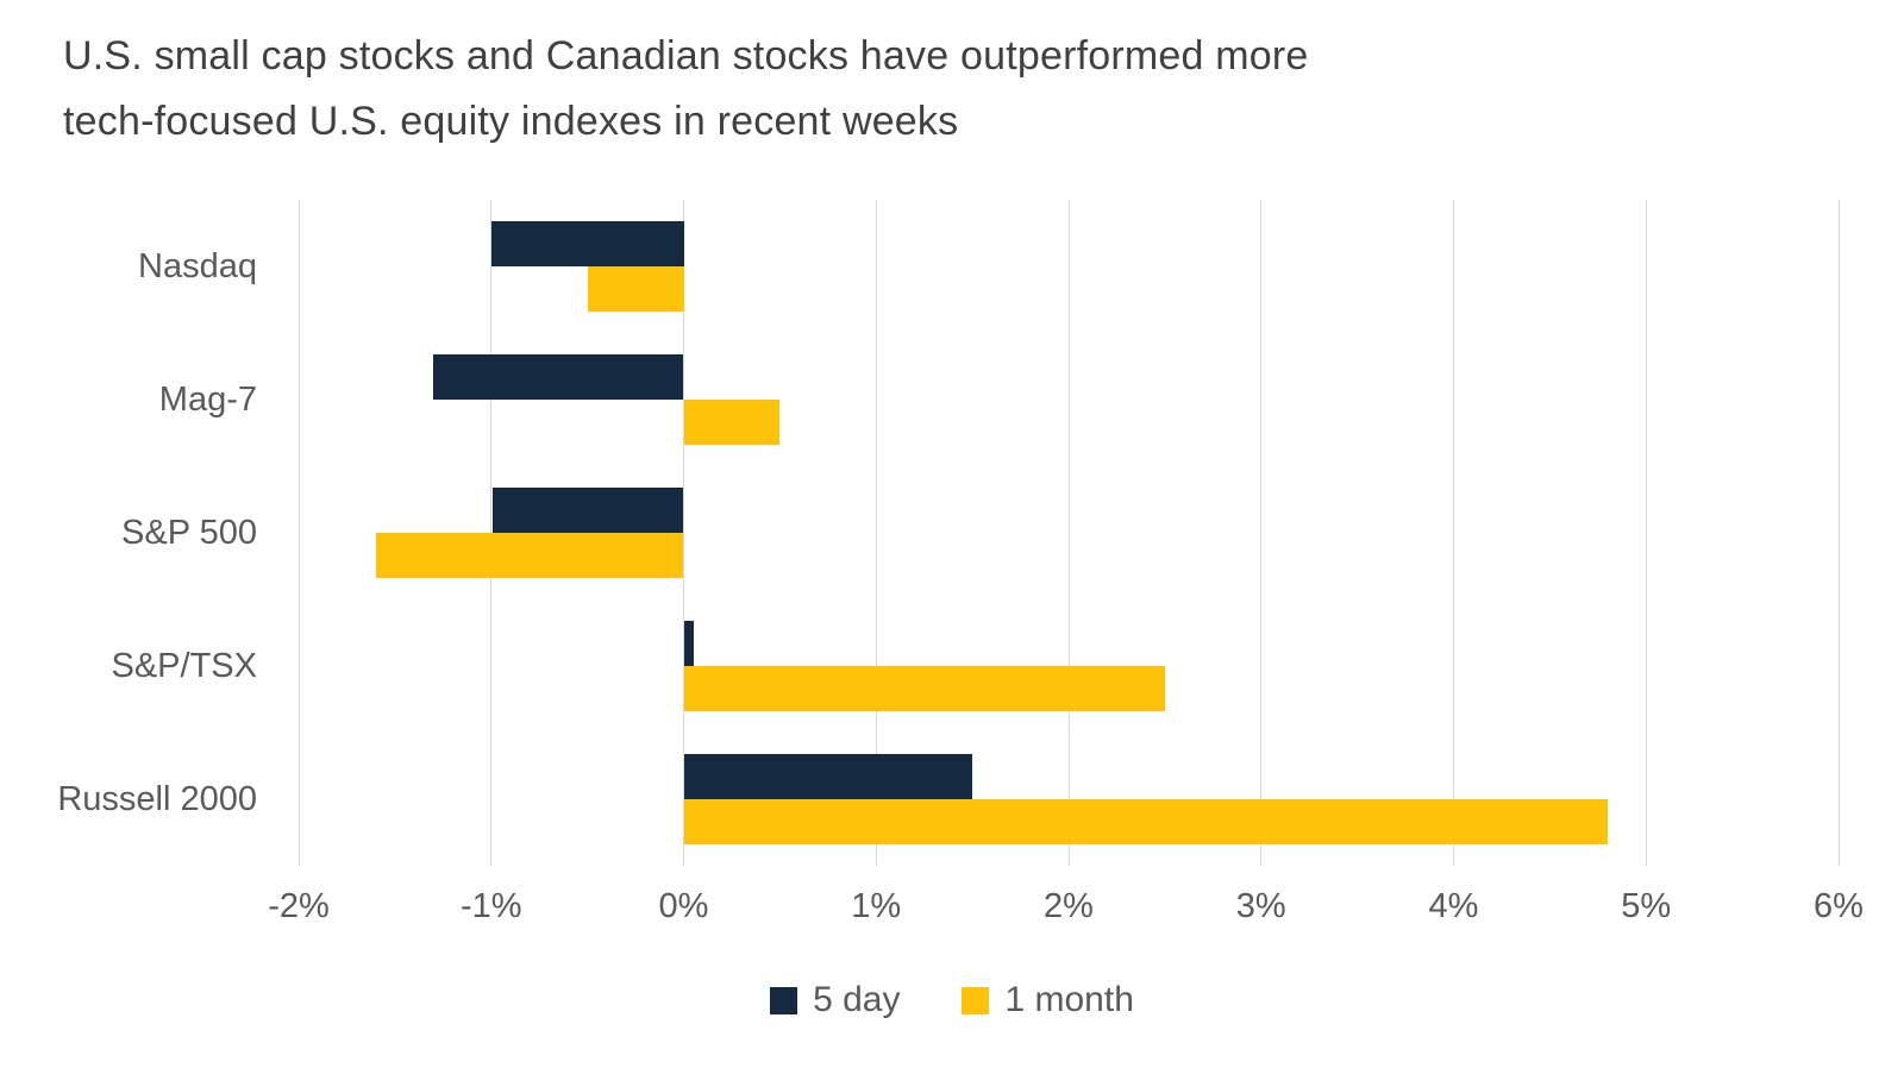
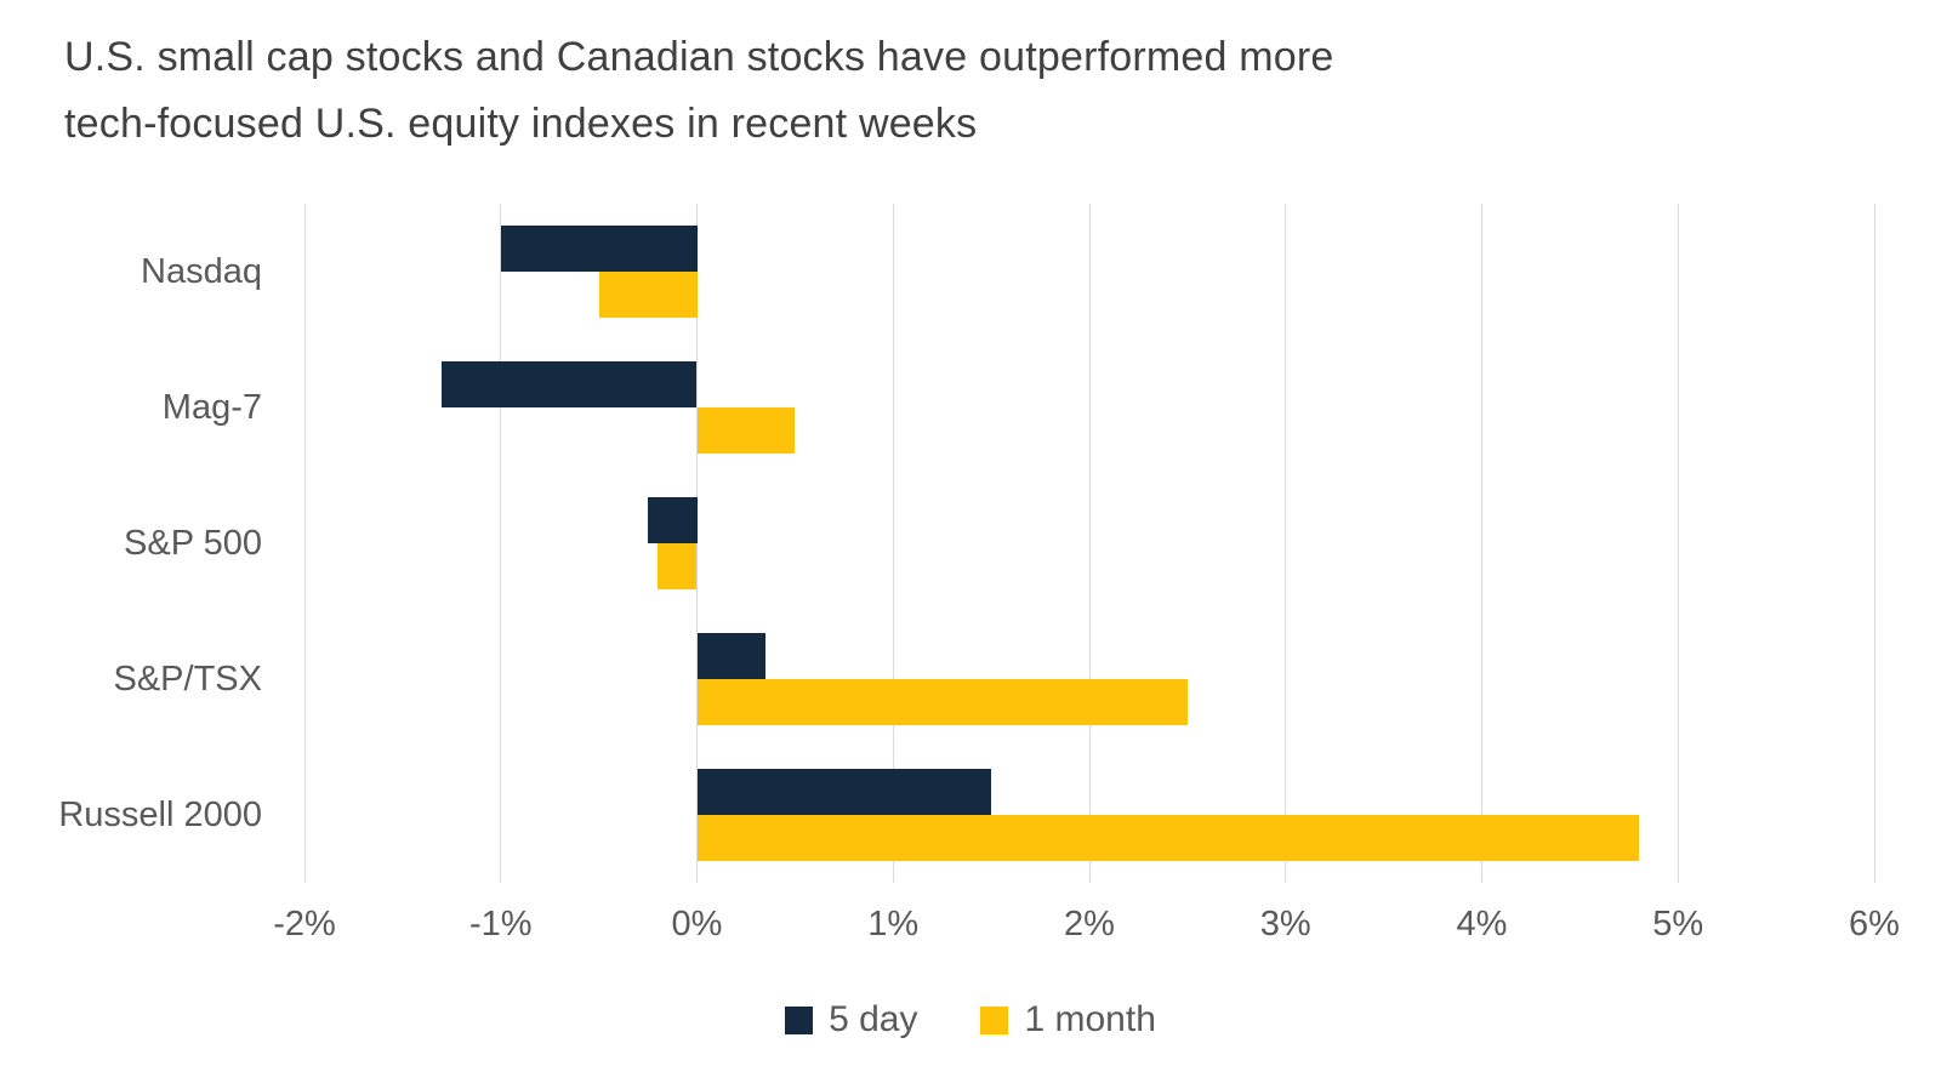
5 day/S&P 500: -0.99% -> -0.25%
1 month/S&P 500: -1.6% -> -0.2%
5 day/S&P/TSX: 0.05% -> 0.35%
